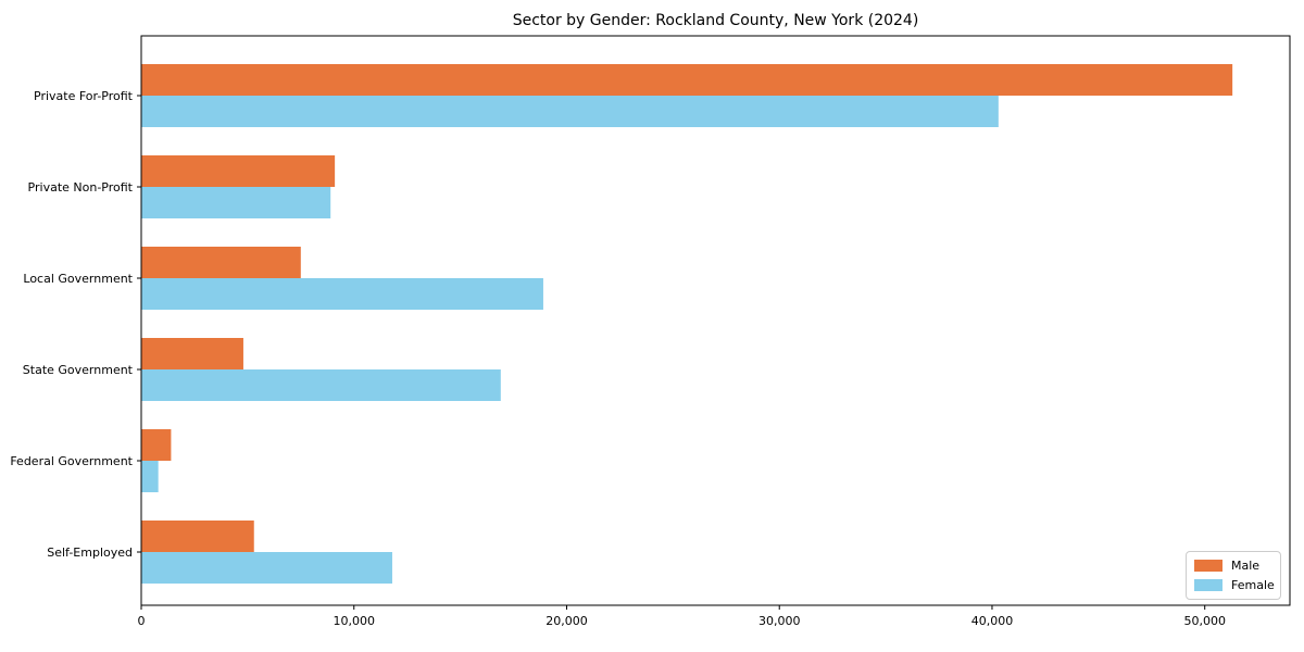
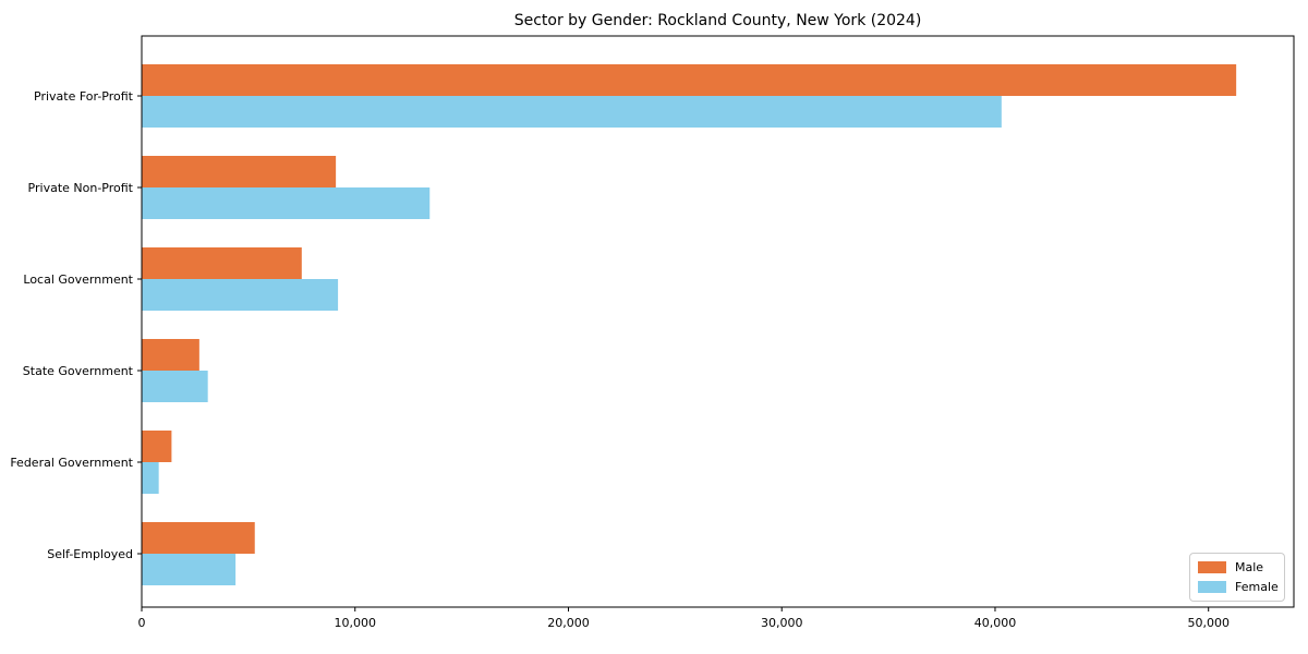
Female/Private Non-Profit: 8900 -> 13500
Female/Local Government: 18900 -> 9200
Male/State Government: 4800 -> 2700
Female/State Government: 16900 -> 3100
Female/Self-Employed: 11800 -> 4400
